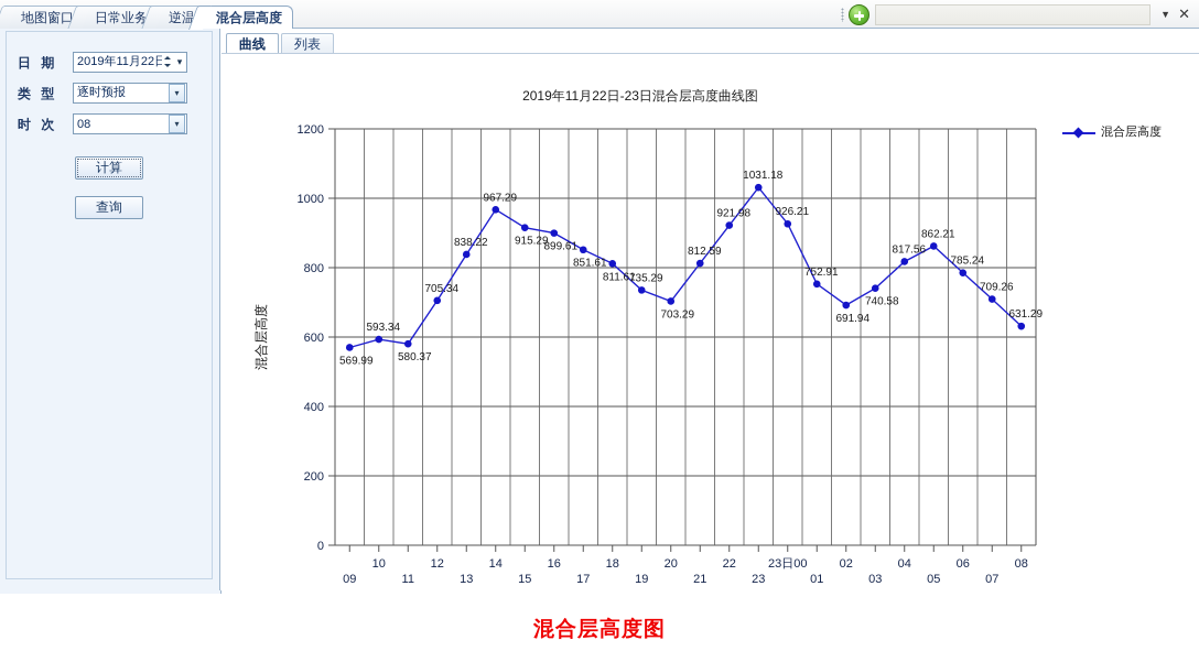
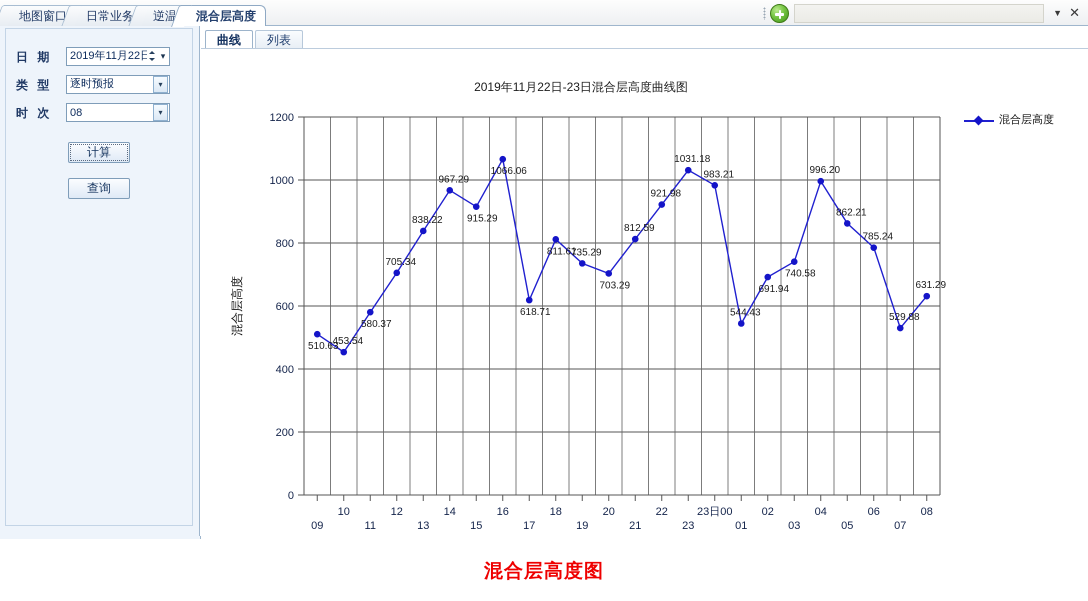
09: 569.99 -> 510.63
10: 593.34 -> 453.54
16: 899.61 -> 1066.06
17: 851.61 -> 618.71
23日00: 926.21 -> 983.21
01: 752.91 -> 544.43
04: 817.56 -> 996.20
07: 709.26 -> 529.88
